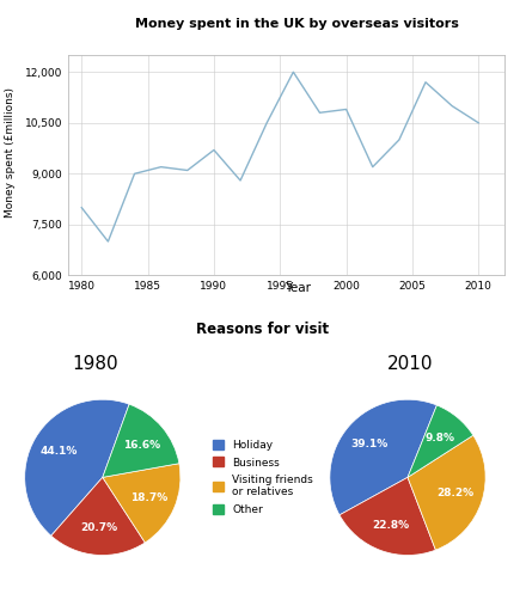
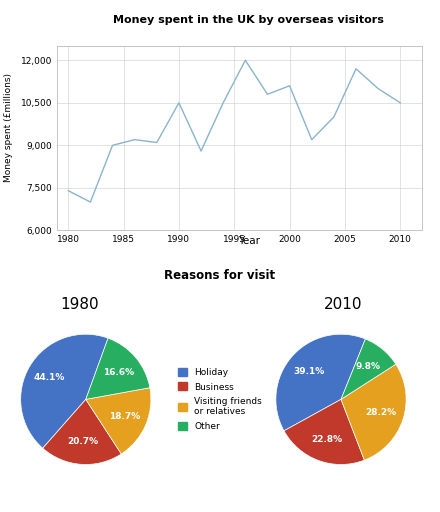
1980: 8,000 -> 7,400
1990: 9,700 -> 10,500
2000: 10,900 -> 11,100
